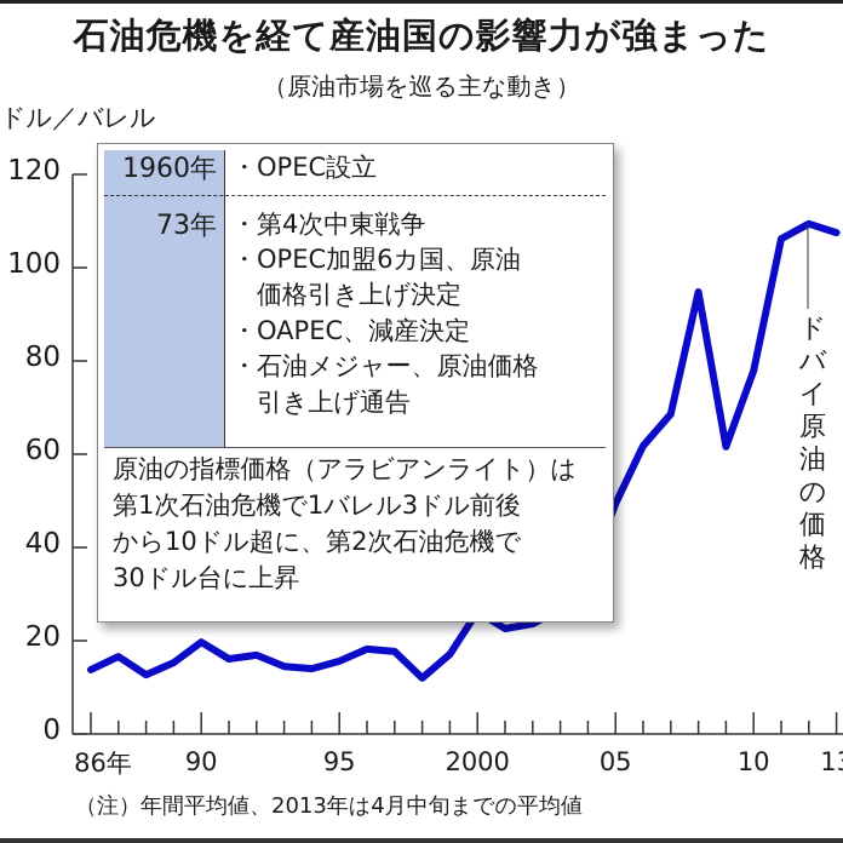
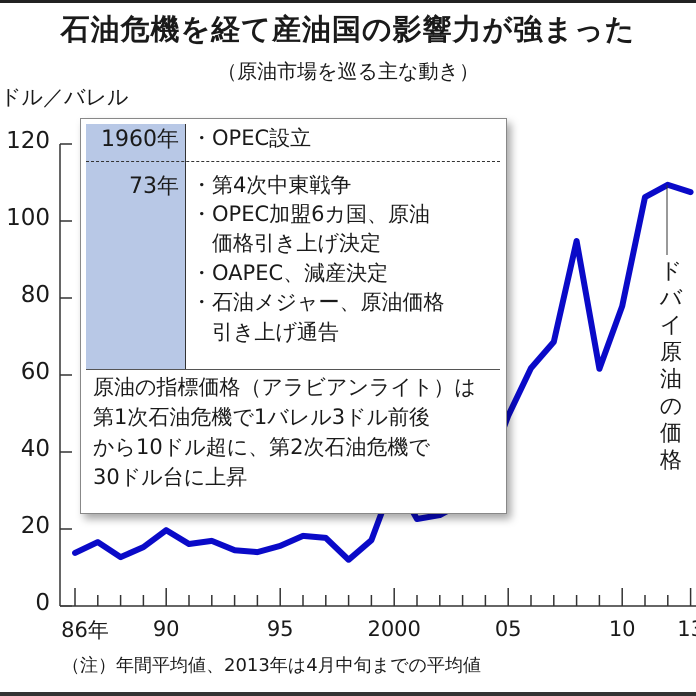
2000: 26 -> 33
